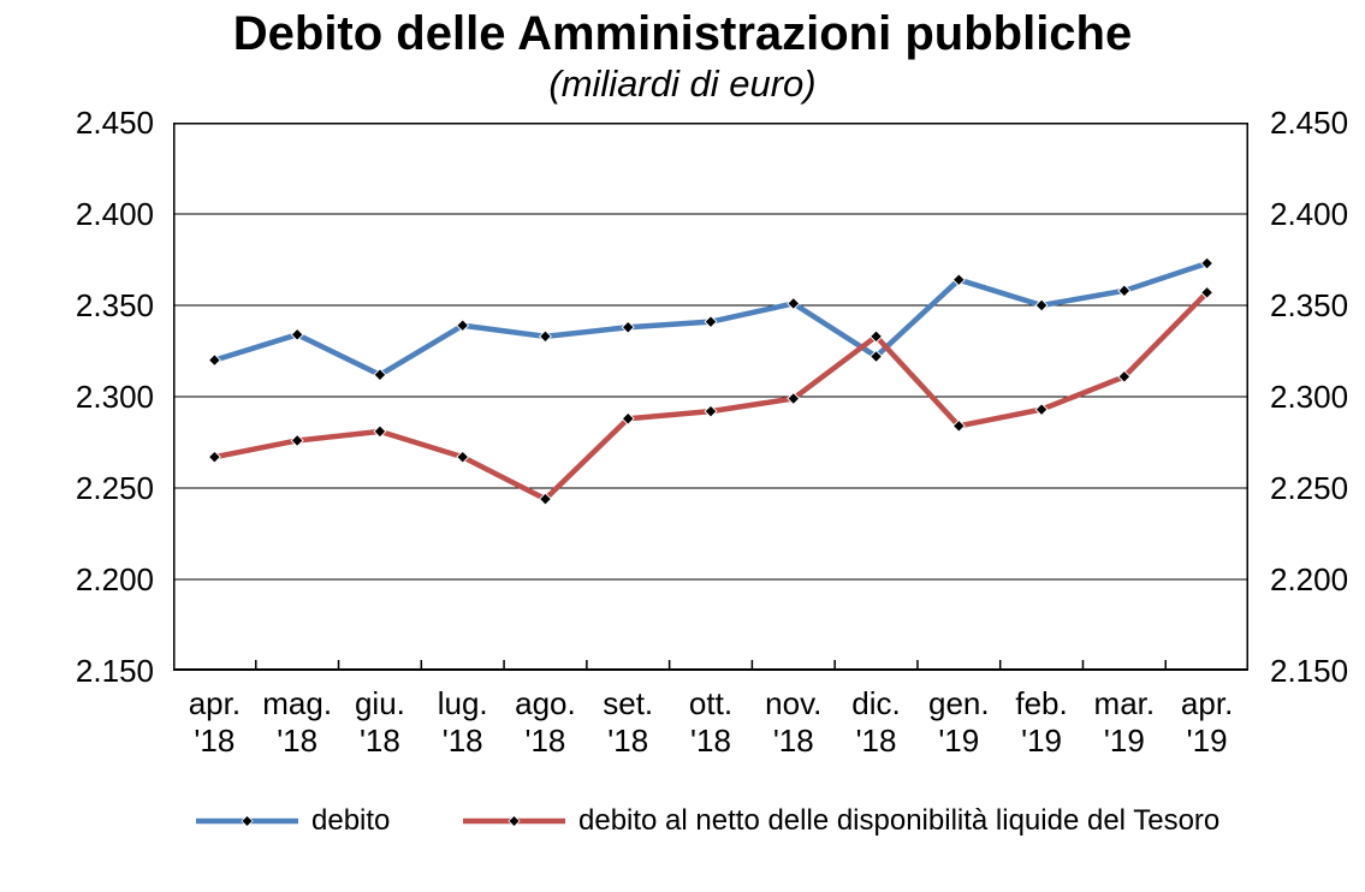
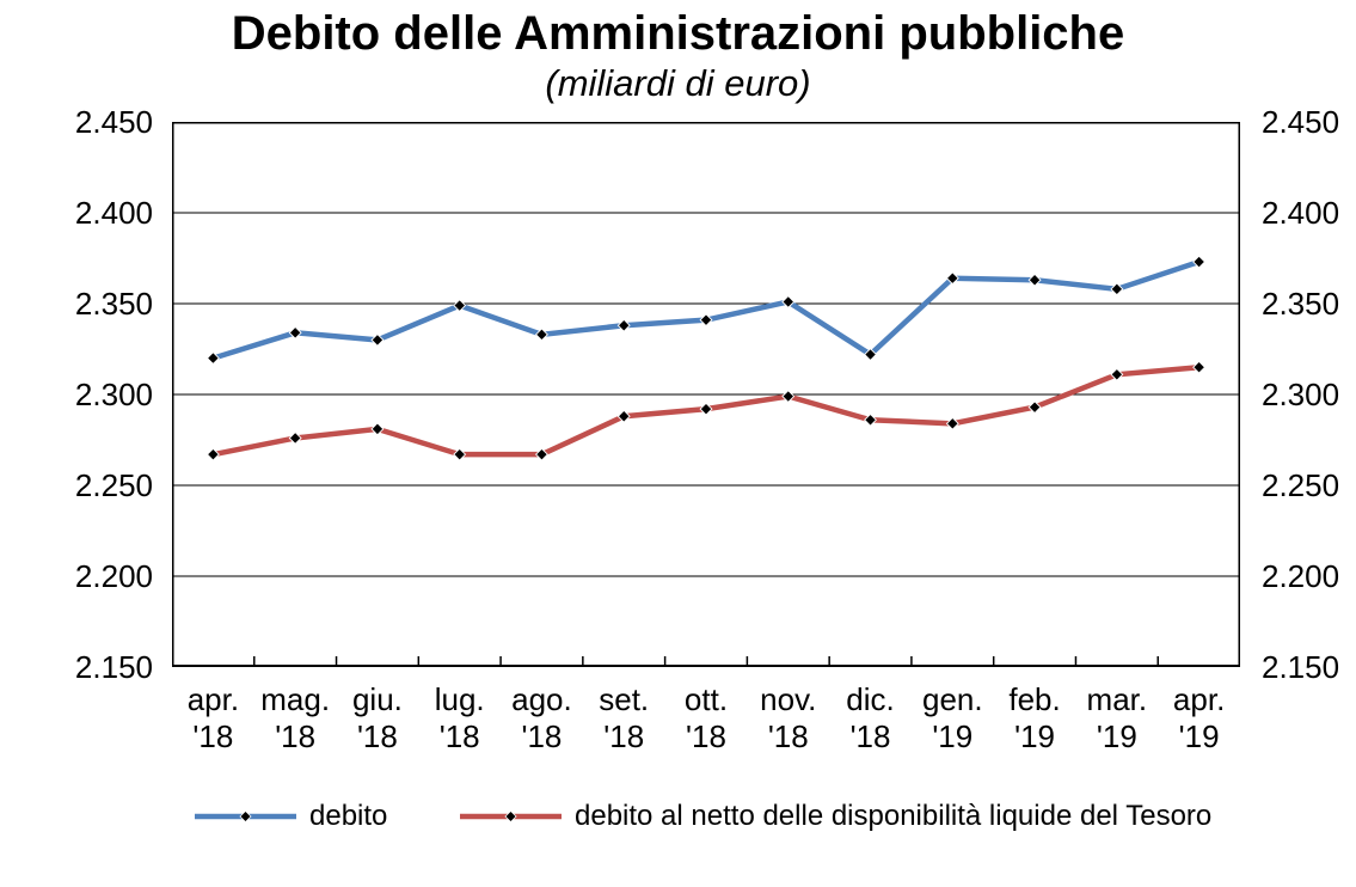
debito/giu. '18: 2.312 -> 2.330
debito/lug. '18: 2.339 -> 2.349
debito al netto delle disponibilità liquide del Tesoro/ago. '18: 2.244 -> 2.267
debito al netto delle disponibilità liquide del Tesoro/dic. '18: 2.333 -> 2.286
debito/feb. '19: 2.350 -> 2.363
debito al netto delle disponibilità liquide del Tesoro/apr. '19: 2.357 -> 2.315
